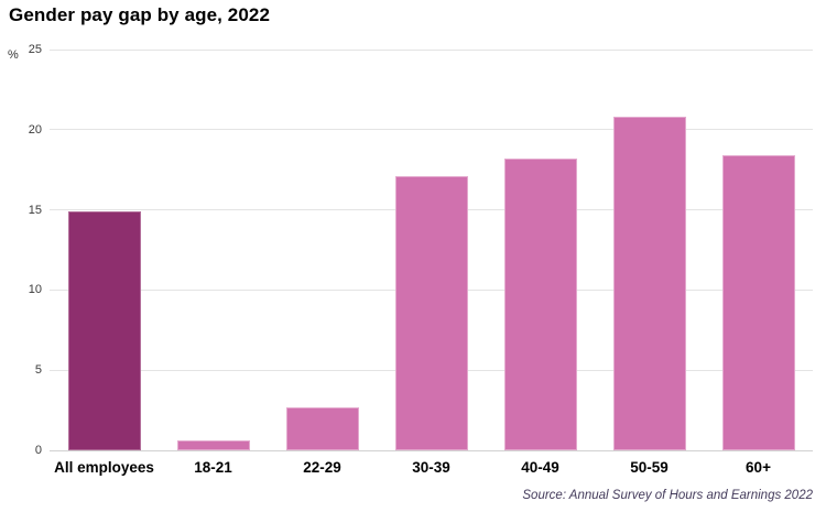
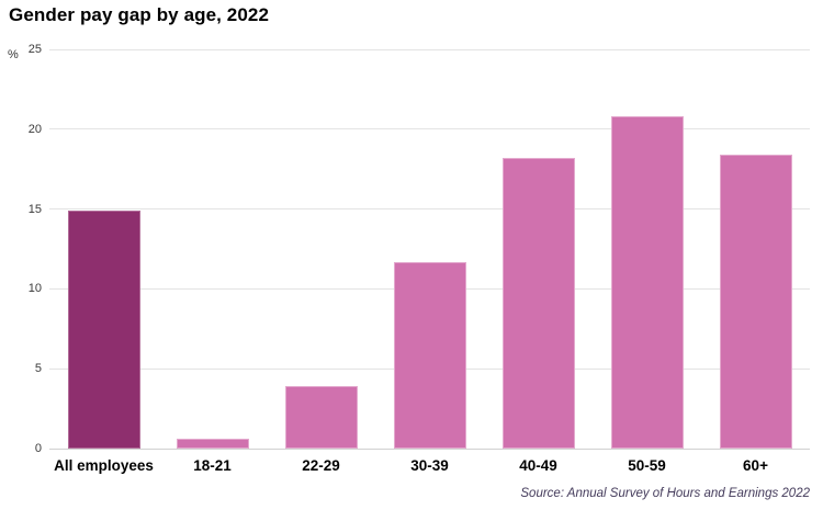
22-29: 2.7 -> 3.9
30-39: 17.1 -> 11.7
